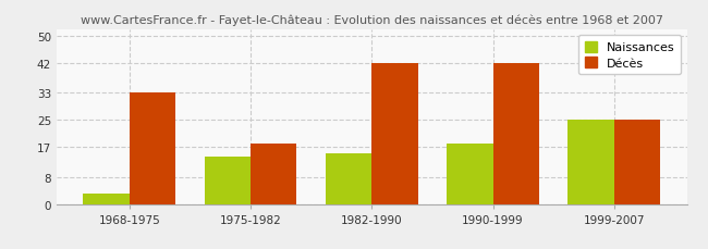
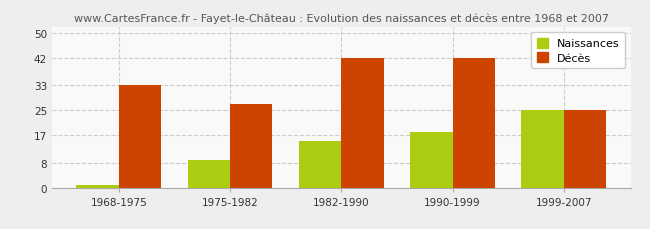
Naissances/1968-1975: 3 -> 1
Naissances/1975-1982: 14 -> 9
Décès/1975-1982: 18 -> 27
